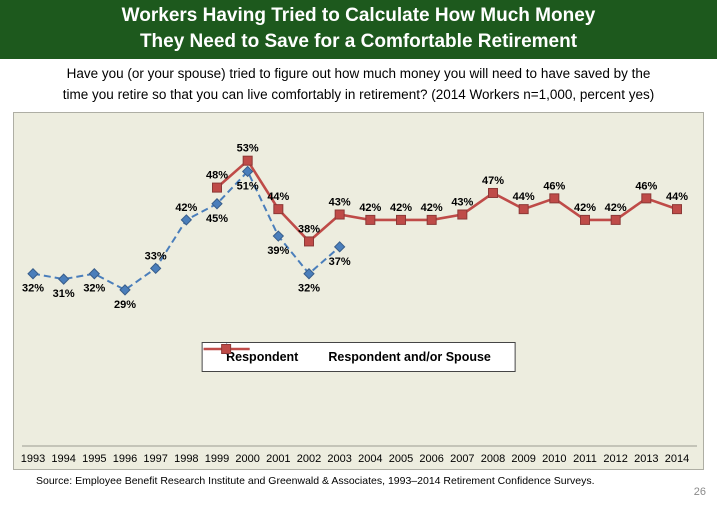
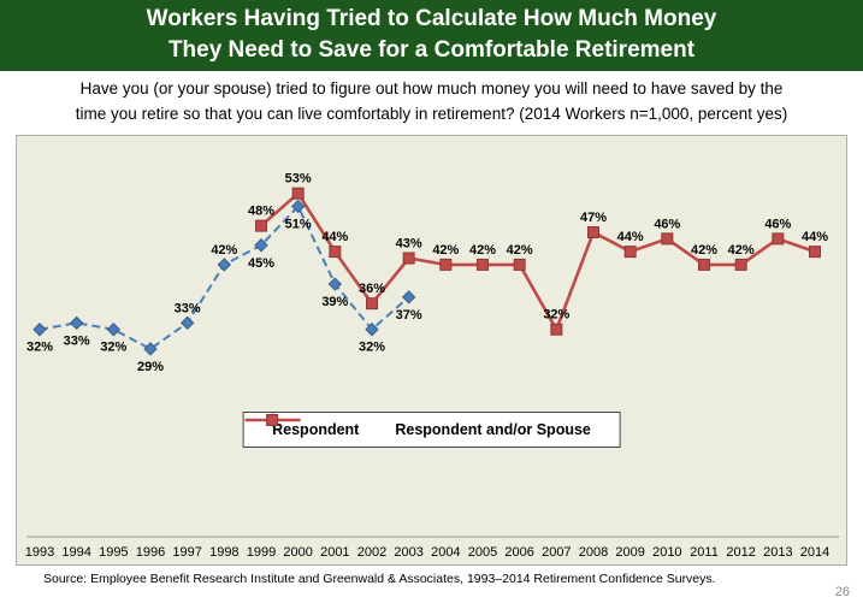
Respondent/1994: 31% -> 33%
Respondent and/or Spouse/2002: 38% -> 36%
Respondent and/or Spouse/2007: 43% -> 32%
